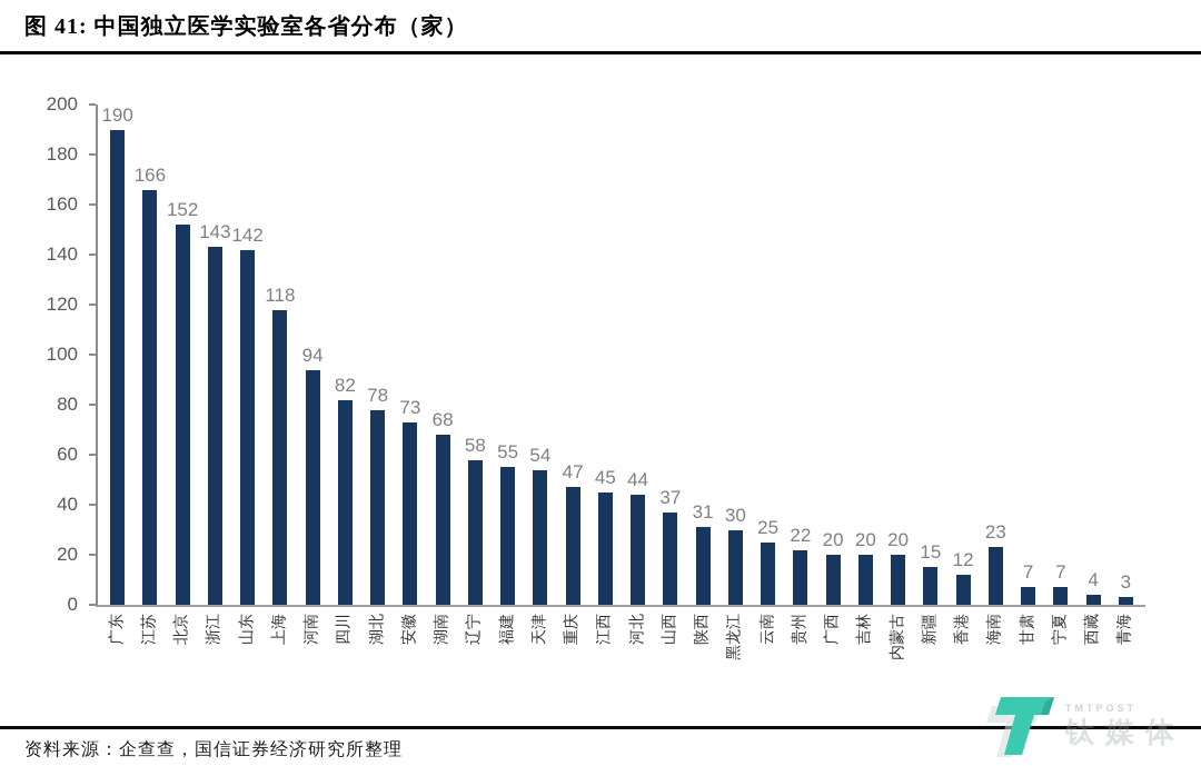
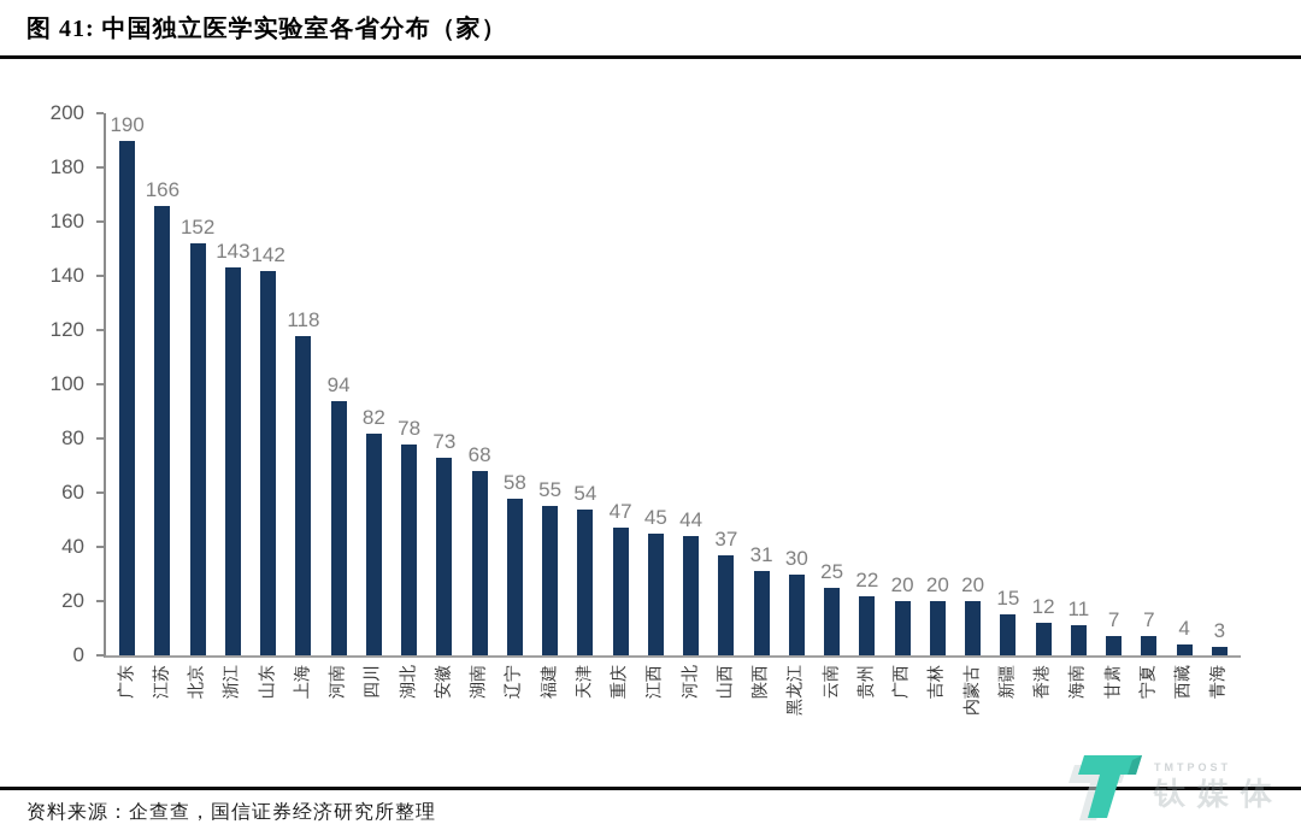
海南: 23 -> 11
